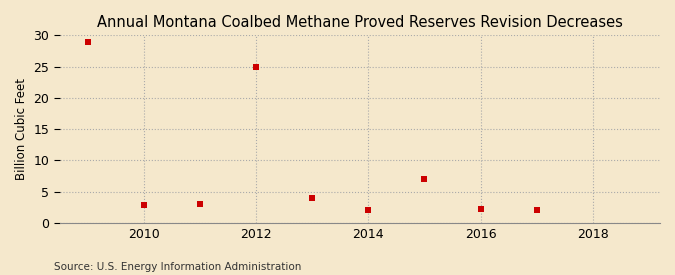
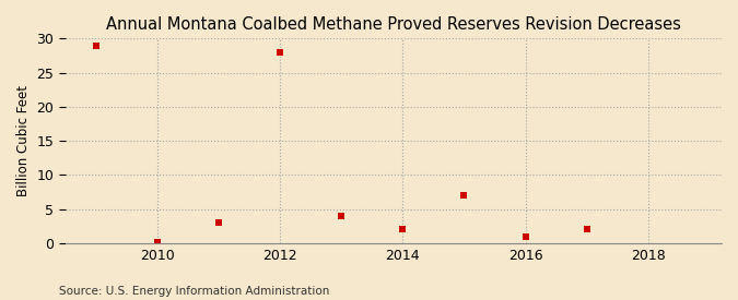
2010: 2.8 -> 0.1
2012: 25.0 -> 28.0
2016: 2.2 -> 1.0
